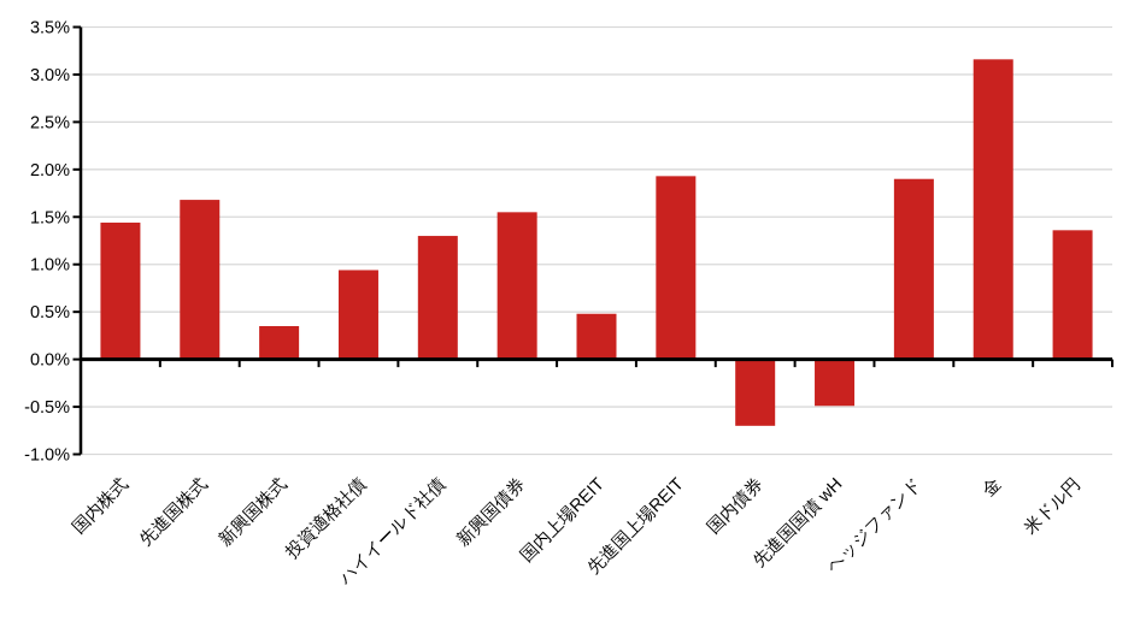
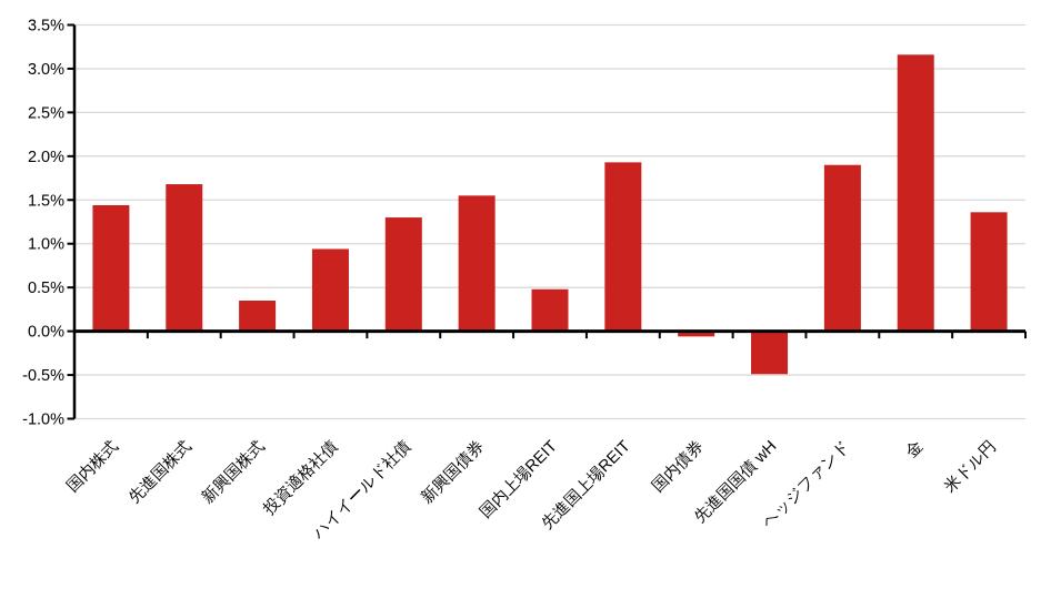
国内債券: -0.7% -> -0.1%
